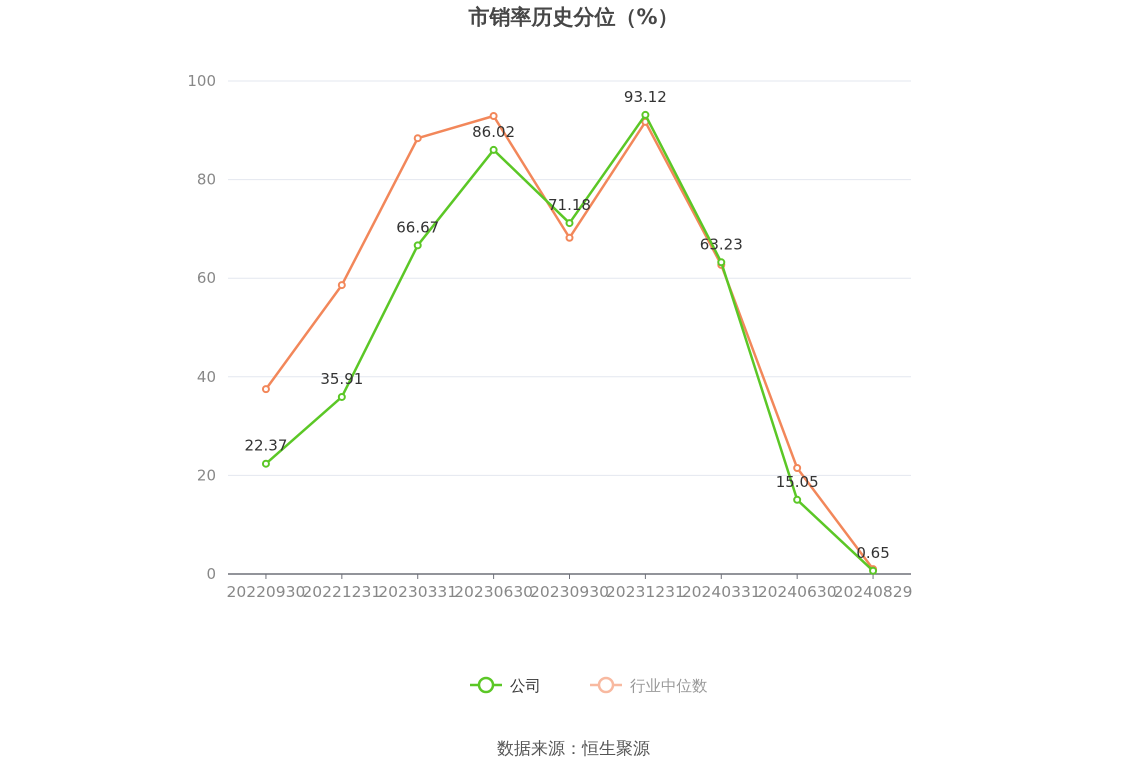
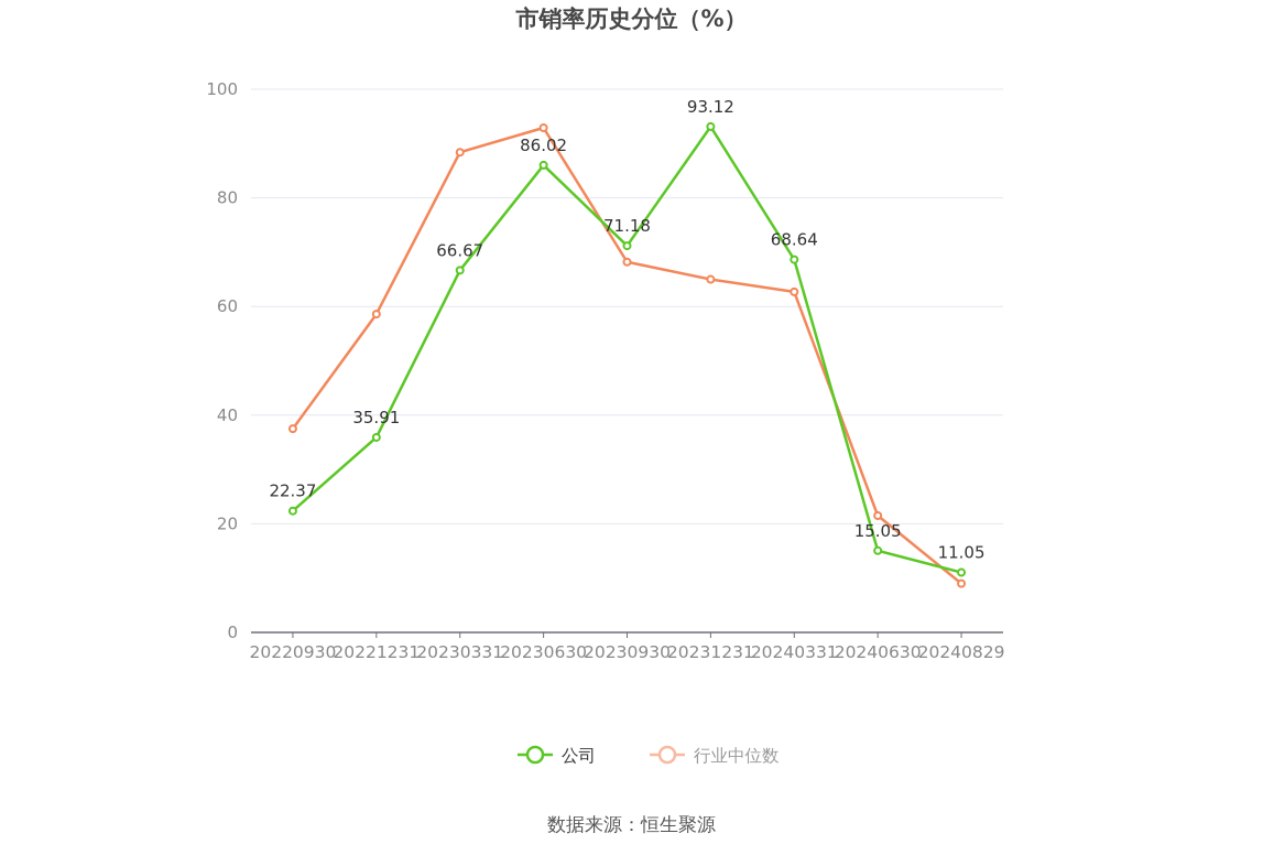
行业中位数/20231231: 92 -> 65
公司/20240331: 63.23 -> 68.64
公司/20240829: 0.65 -> 11.05
行业中位数/20240829: 1 -> 9
